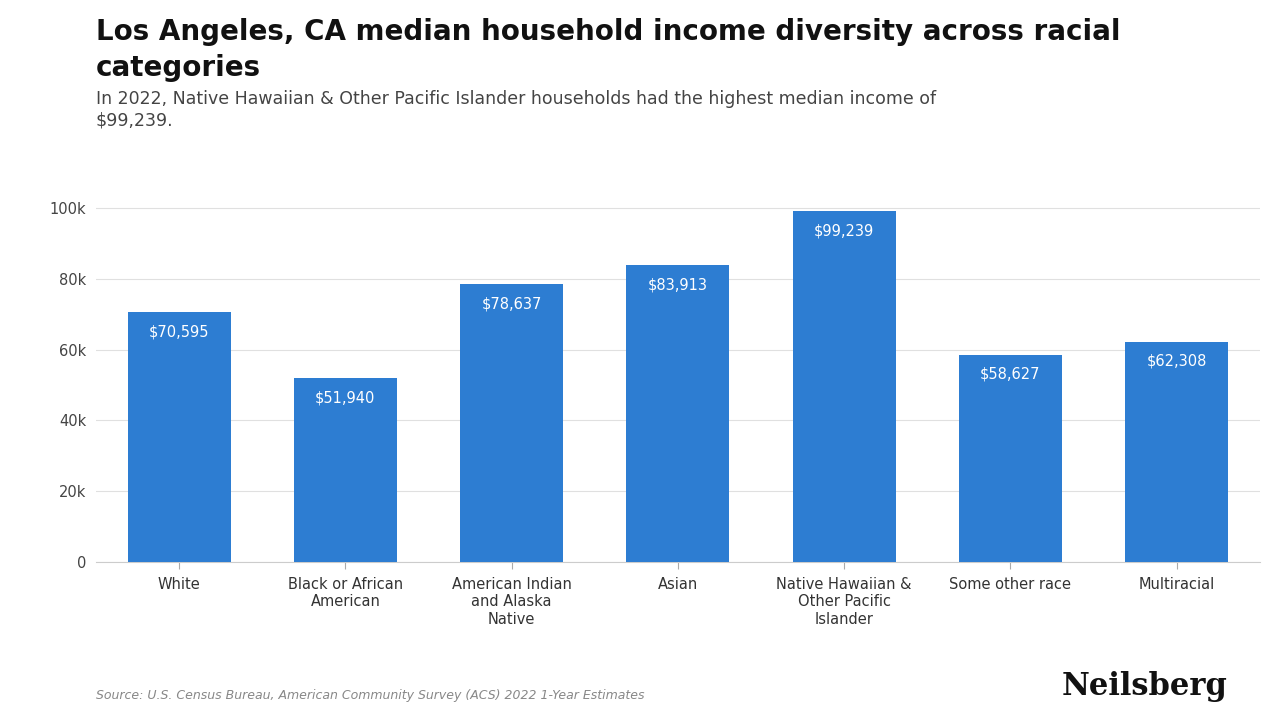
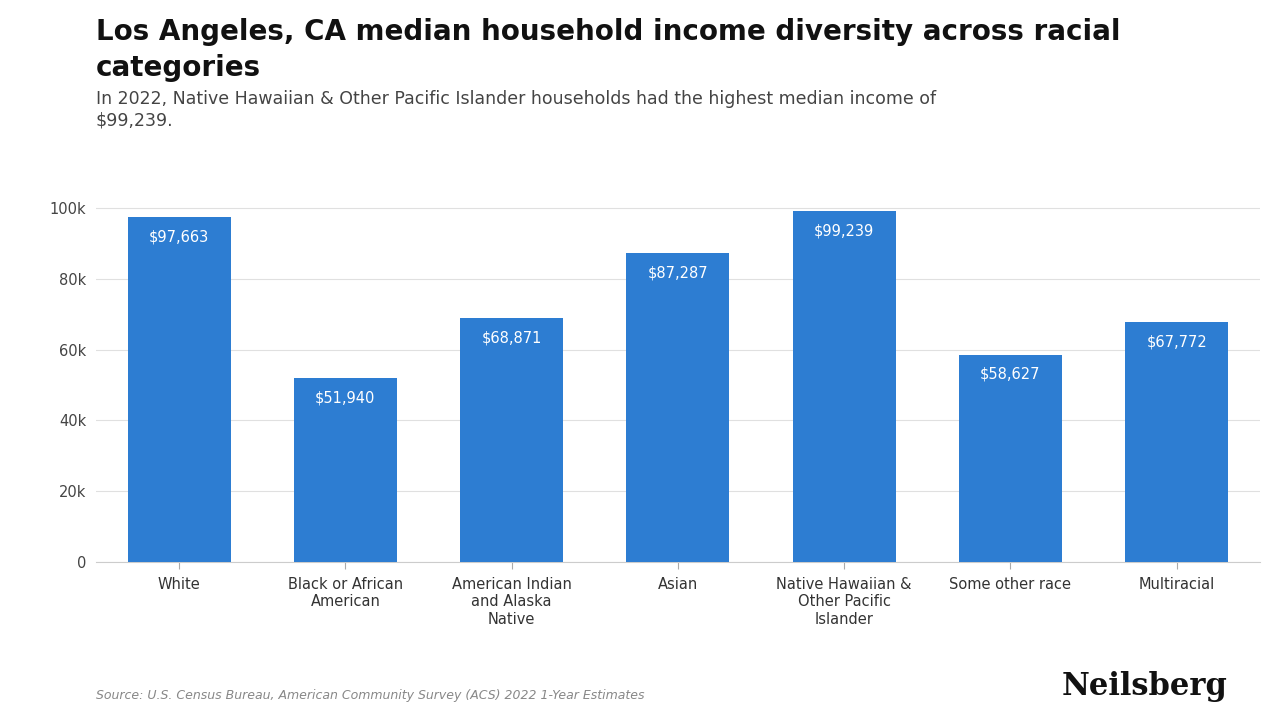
White: $70,595 -> $97,663
American Indian and Alaska Native: $78,637 -> $68,871
Asian: $83,913 -> $87,287
Multiracial: $62,308 -> $67,772
